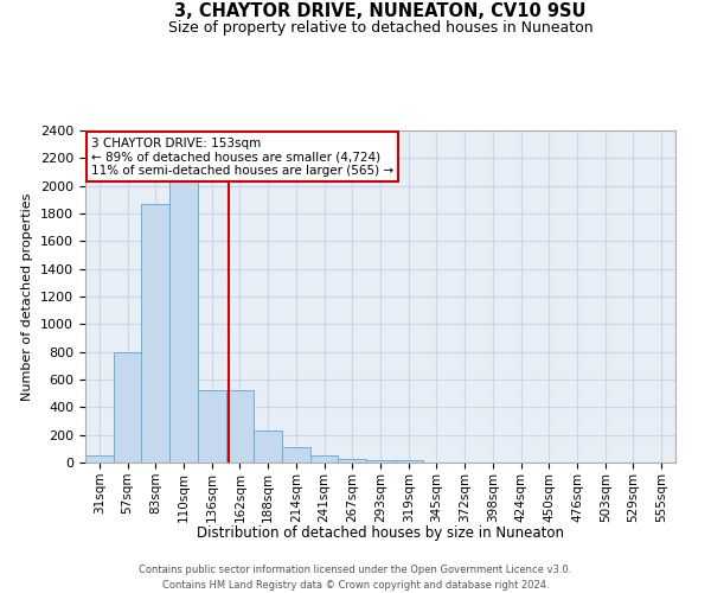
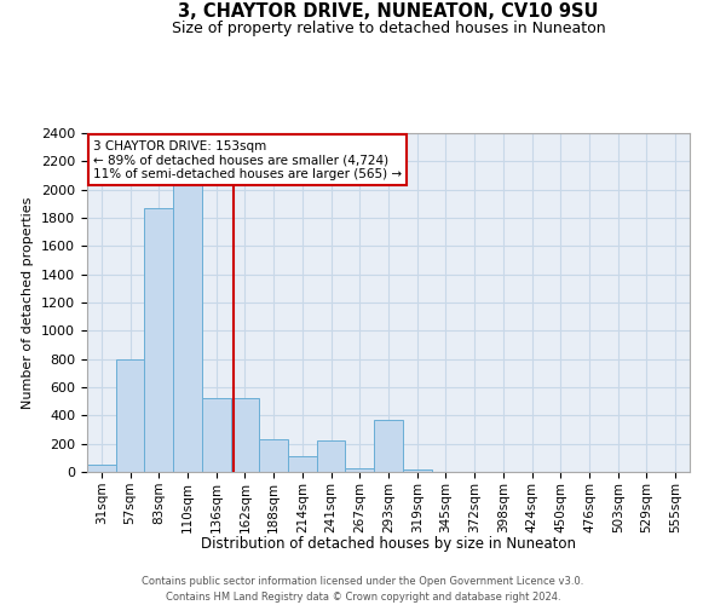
241sqm: 60 -> 220
293sqm: 20 -> 370
